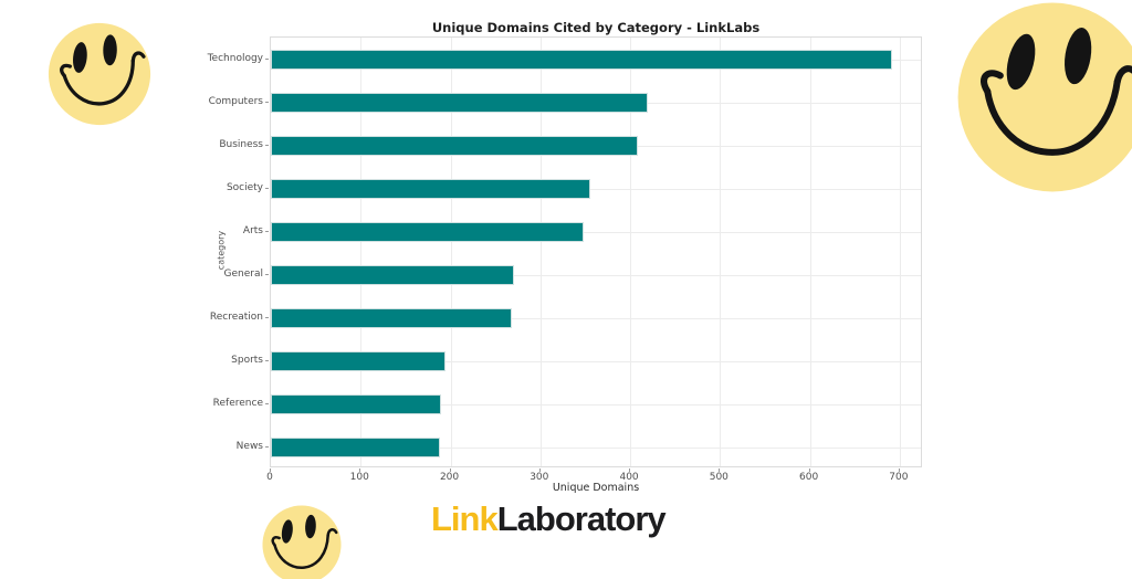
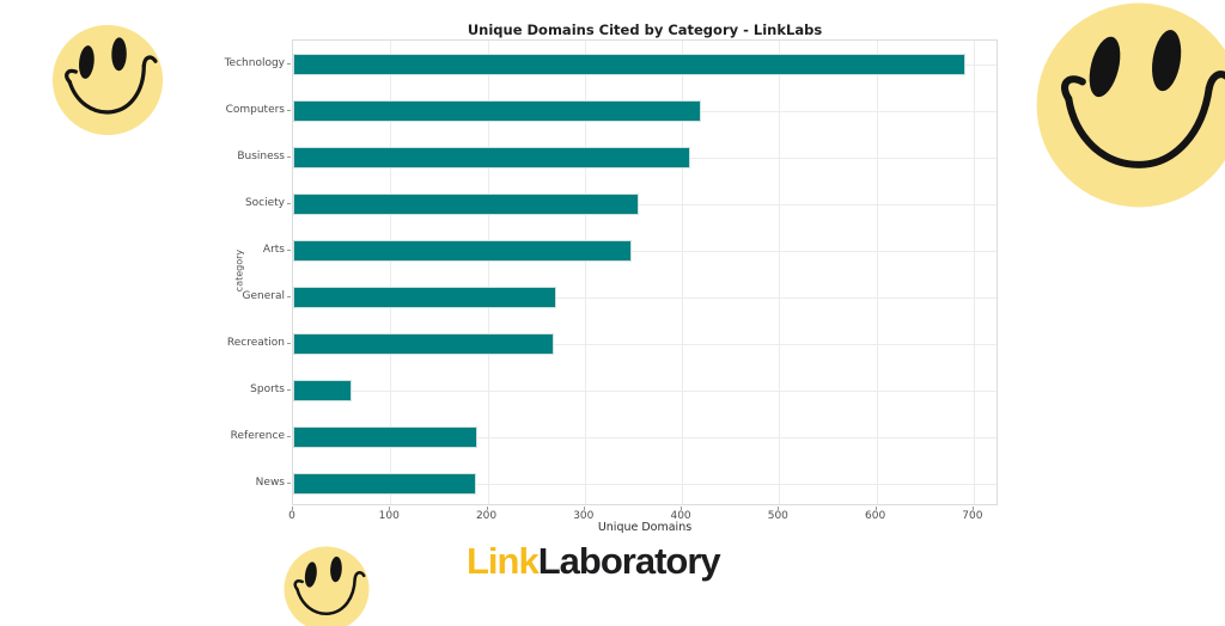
Sports: 190 -> 60
